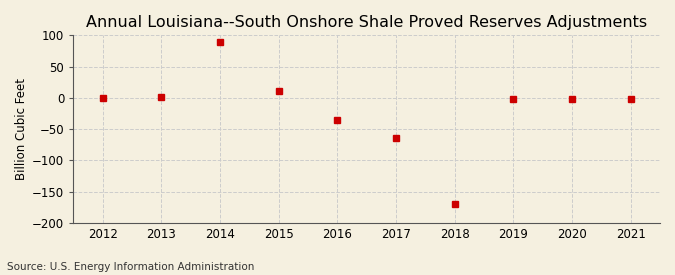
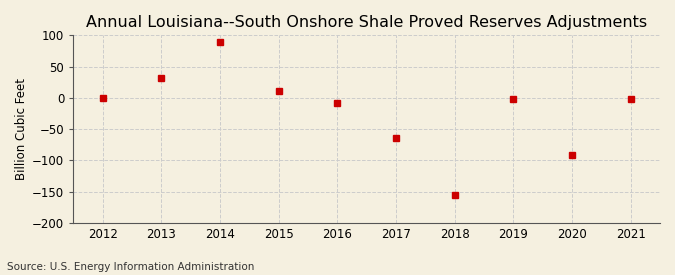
2013: 2 -> 32
2016: -35 -> -8
2018: -170 -> -156
2020: -2 -> -92
